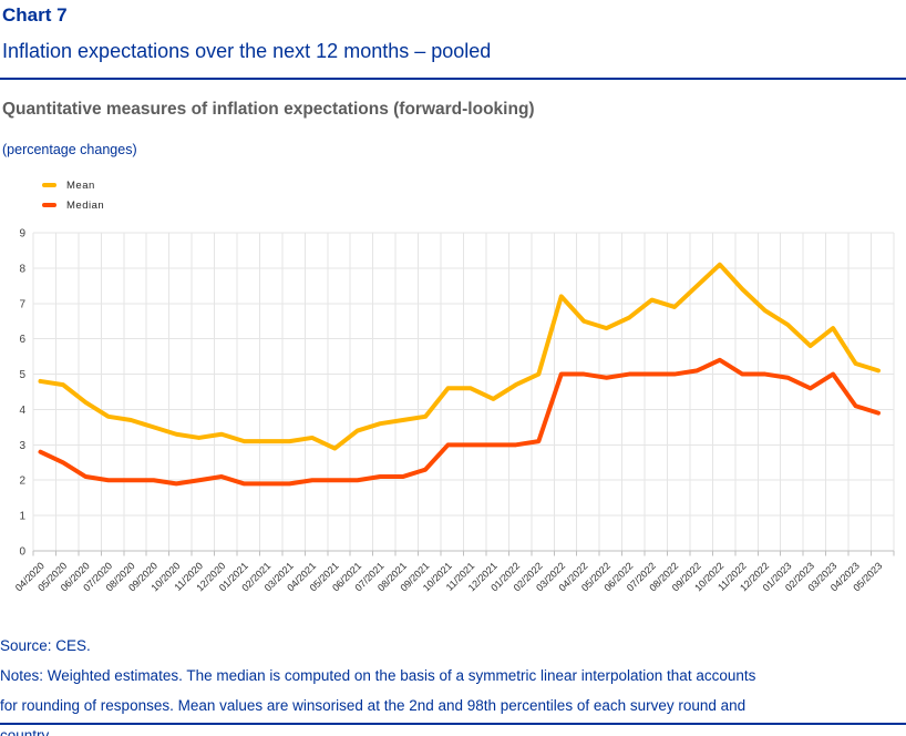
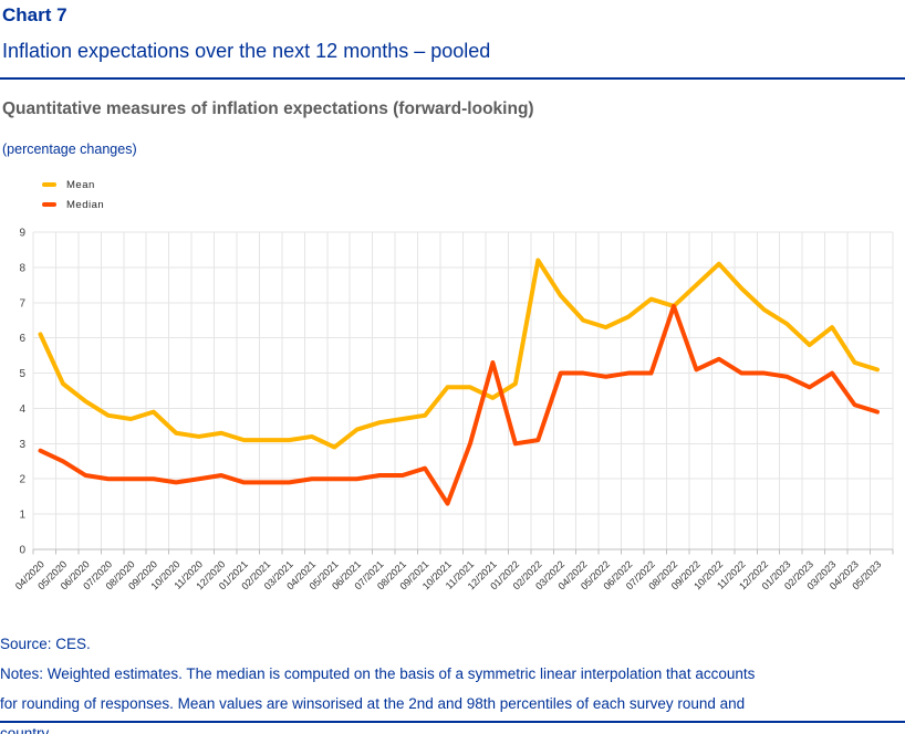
Mean/04/2020: 4.8 -> 6.1
Mean/09/2020: 3.5 -> 3.9
Median/10/2021: 3.0 -> 1.3
Median/12/2021: 3.0 -> 5.3
Mean/02/2022: 5.0 -> 8.2
Median/08/2022: 5.0 -> 6.9
